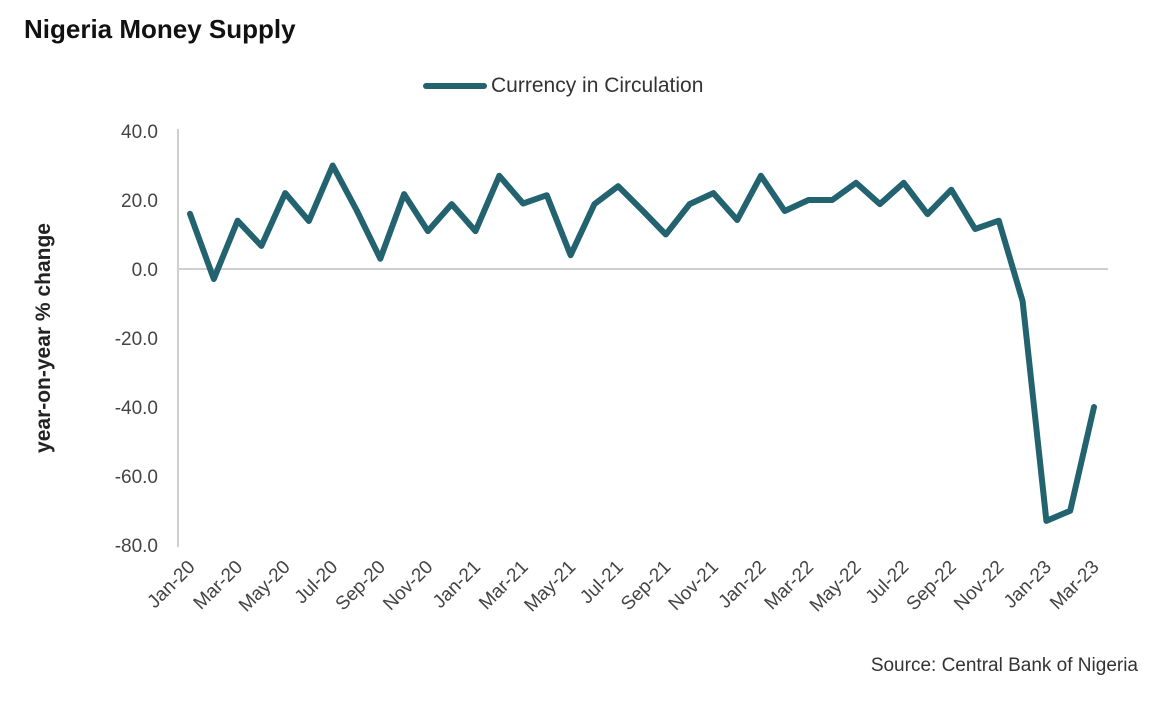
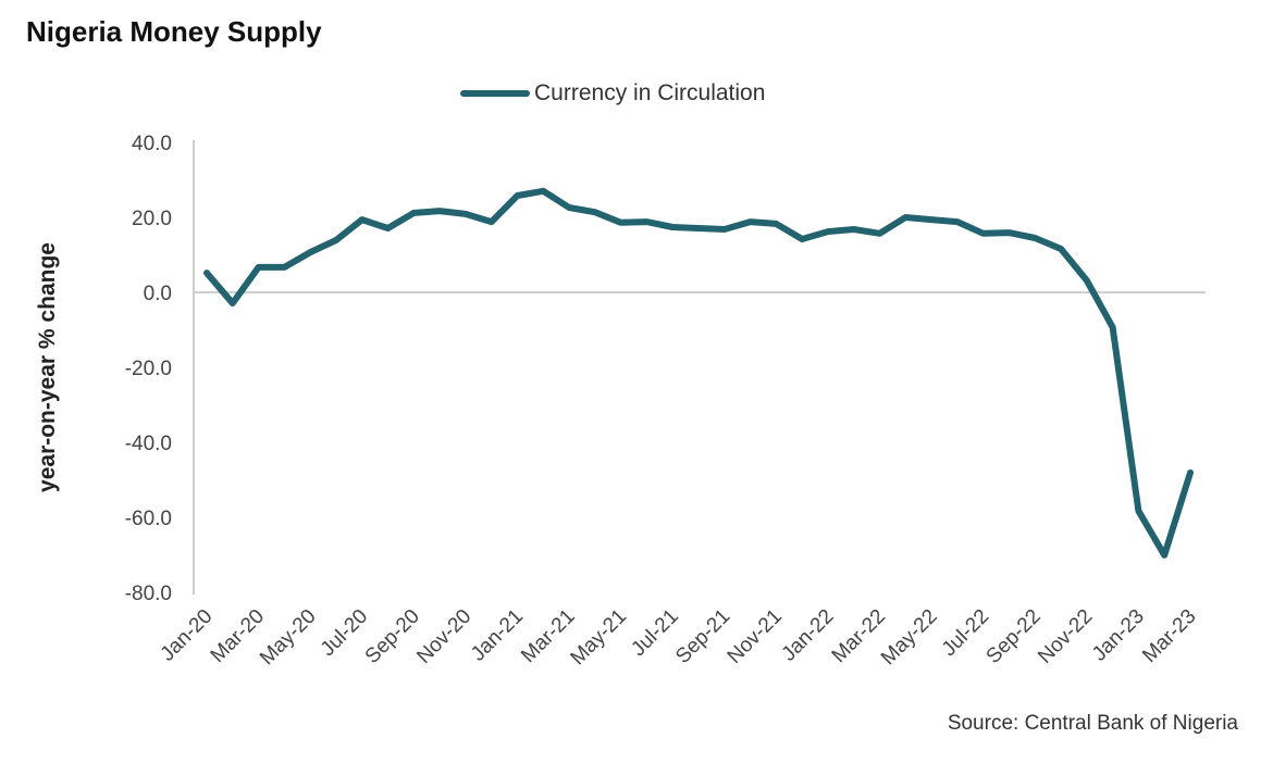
Jan-20: 16 -> 5
Mar-20: 14 -> 7
May-20: 22 -> 11
Jul-20: 30 -> 19
Sep-20: 3 -> 21
Nov-20: 11 -> 21
Jan-21: 11 -> 26
Mar-21: 19 -> 23
May-21: 4 -> 19
Jul-21: 24 -> 17
Sep-21: 10 -> 17
Nov-21: 22 -> 18
Jan-22: 27 -> 16
Mar-22: 20 -> 16
May-22: 25 -> 19
Jul-22: 25 -> 16
Sep-22: 23 -> 14
Nov-22: 14 -> 3
Jan-23: -73 -> -58
Mar-23: -40 -> -48
